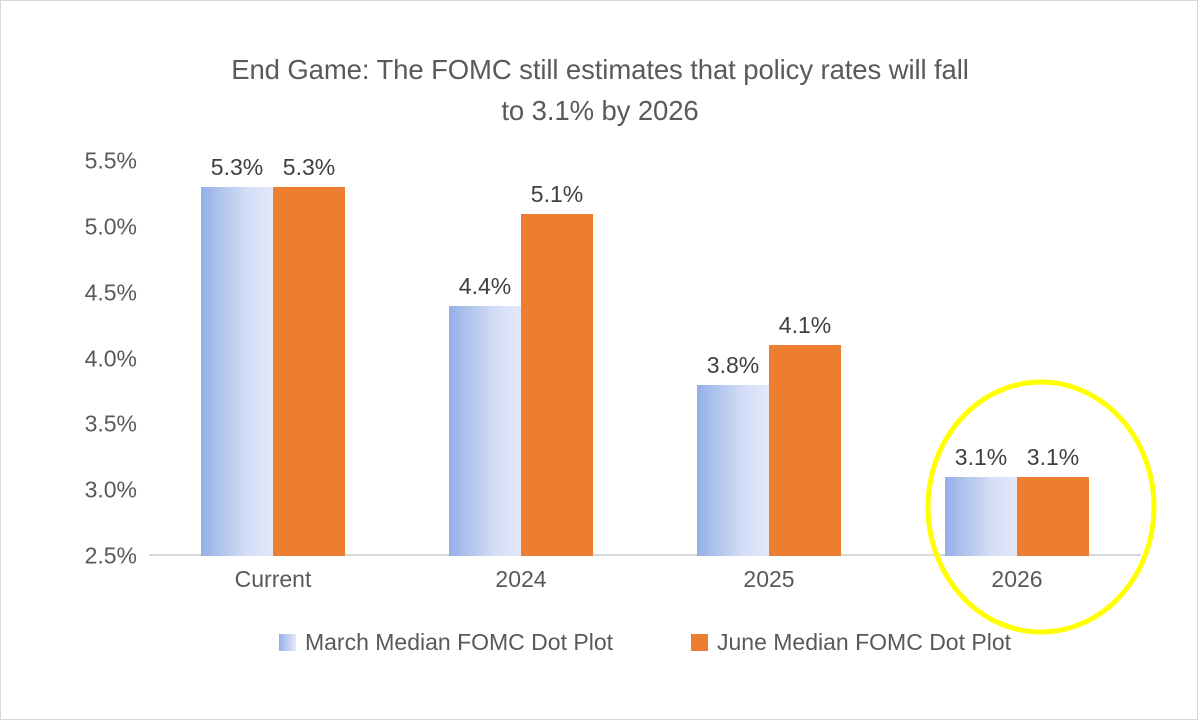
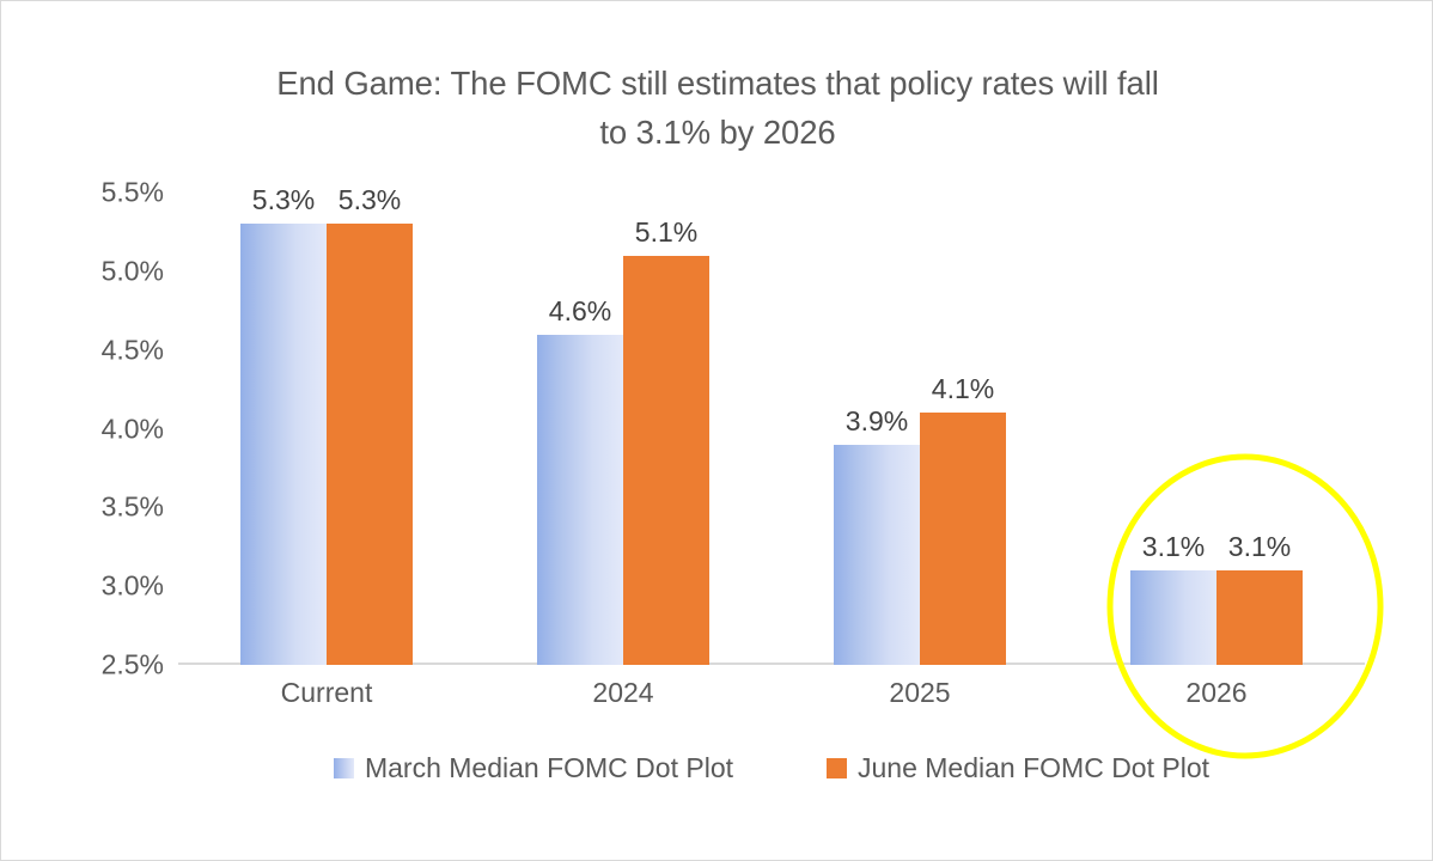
March Median FOMC Dot Plot/2024: 4.4% -> 4.6%
March Median FOMC Dot Plot/2025: 3.8% -> 3.9%
